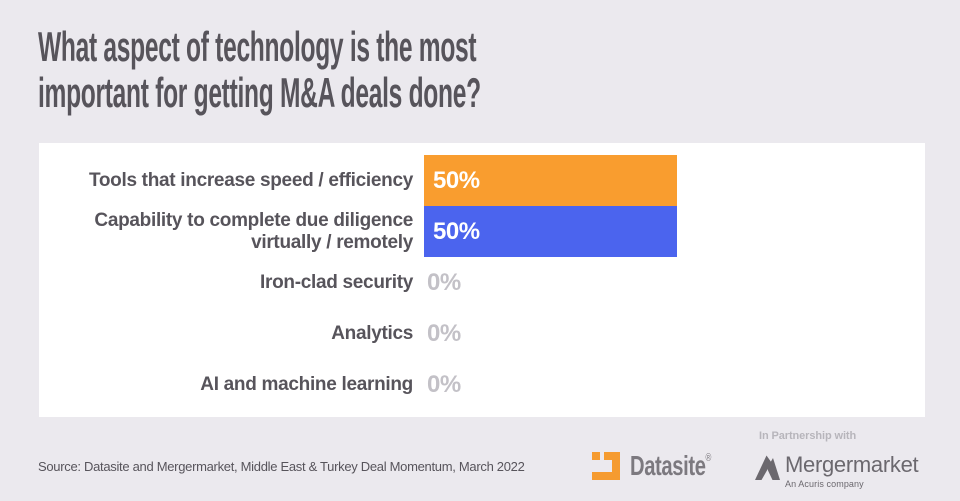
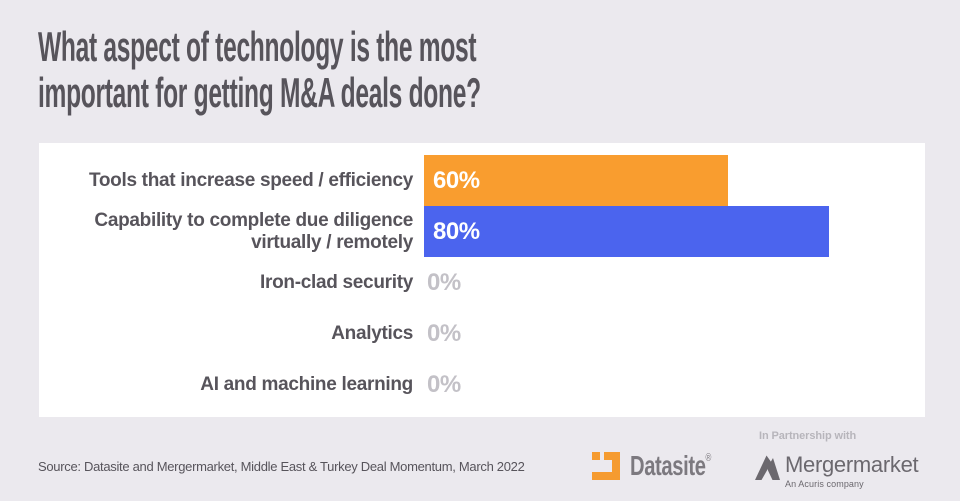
Tools that increase speed / efficiency: 50% -> 60%
Capability to complete due diligence virtually / remotely: 50% -> 80%
